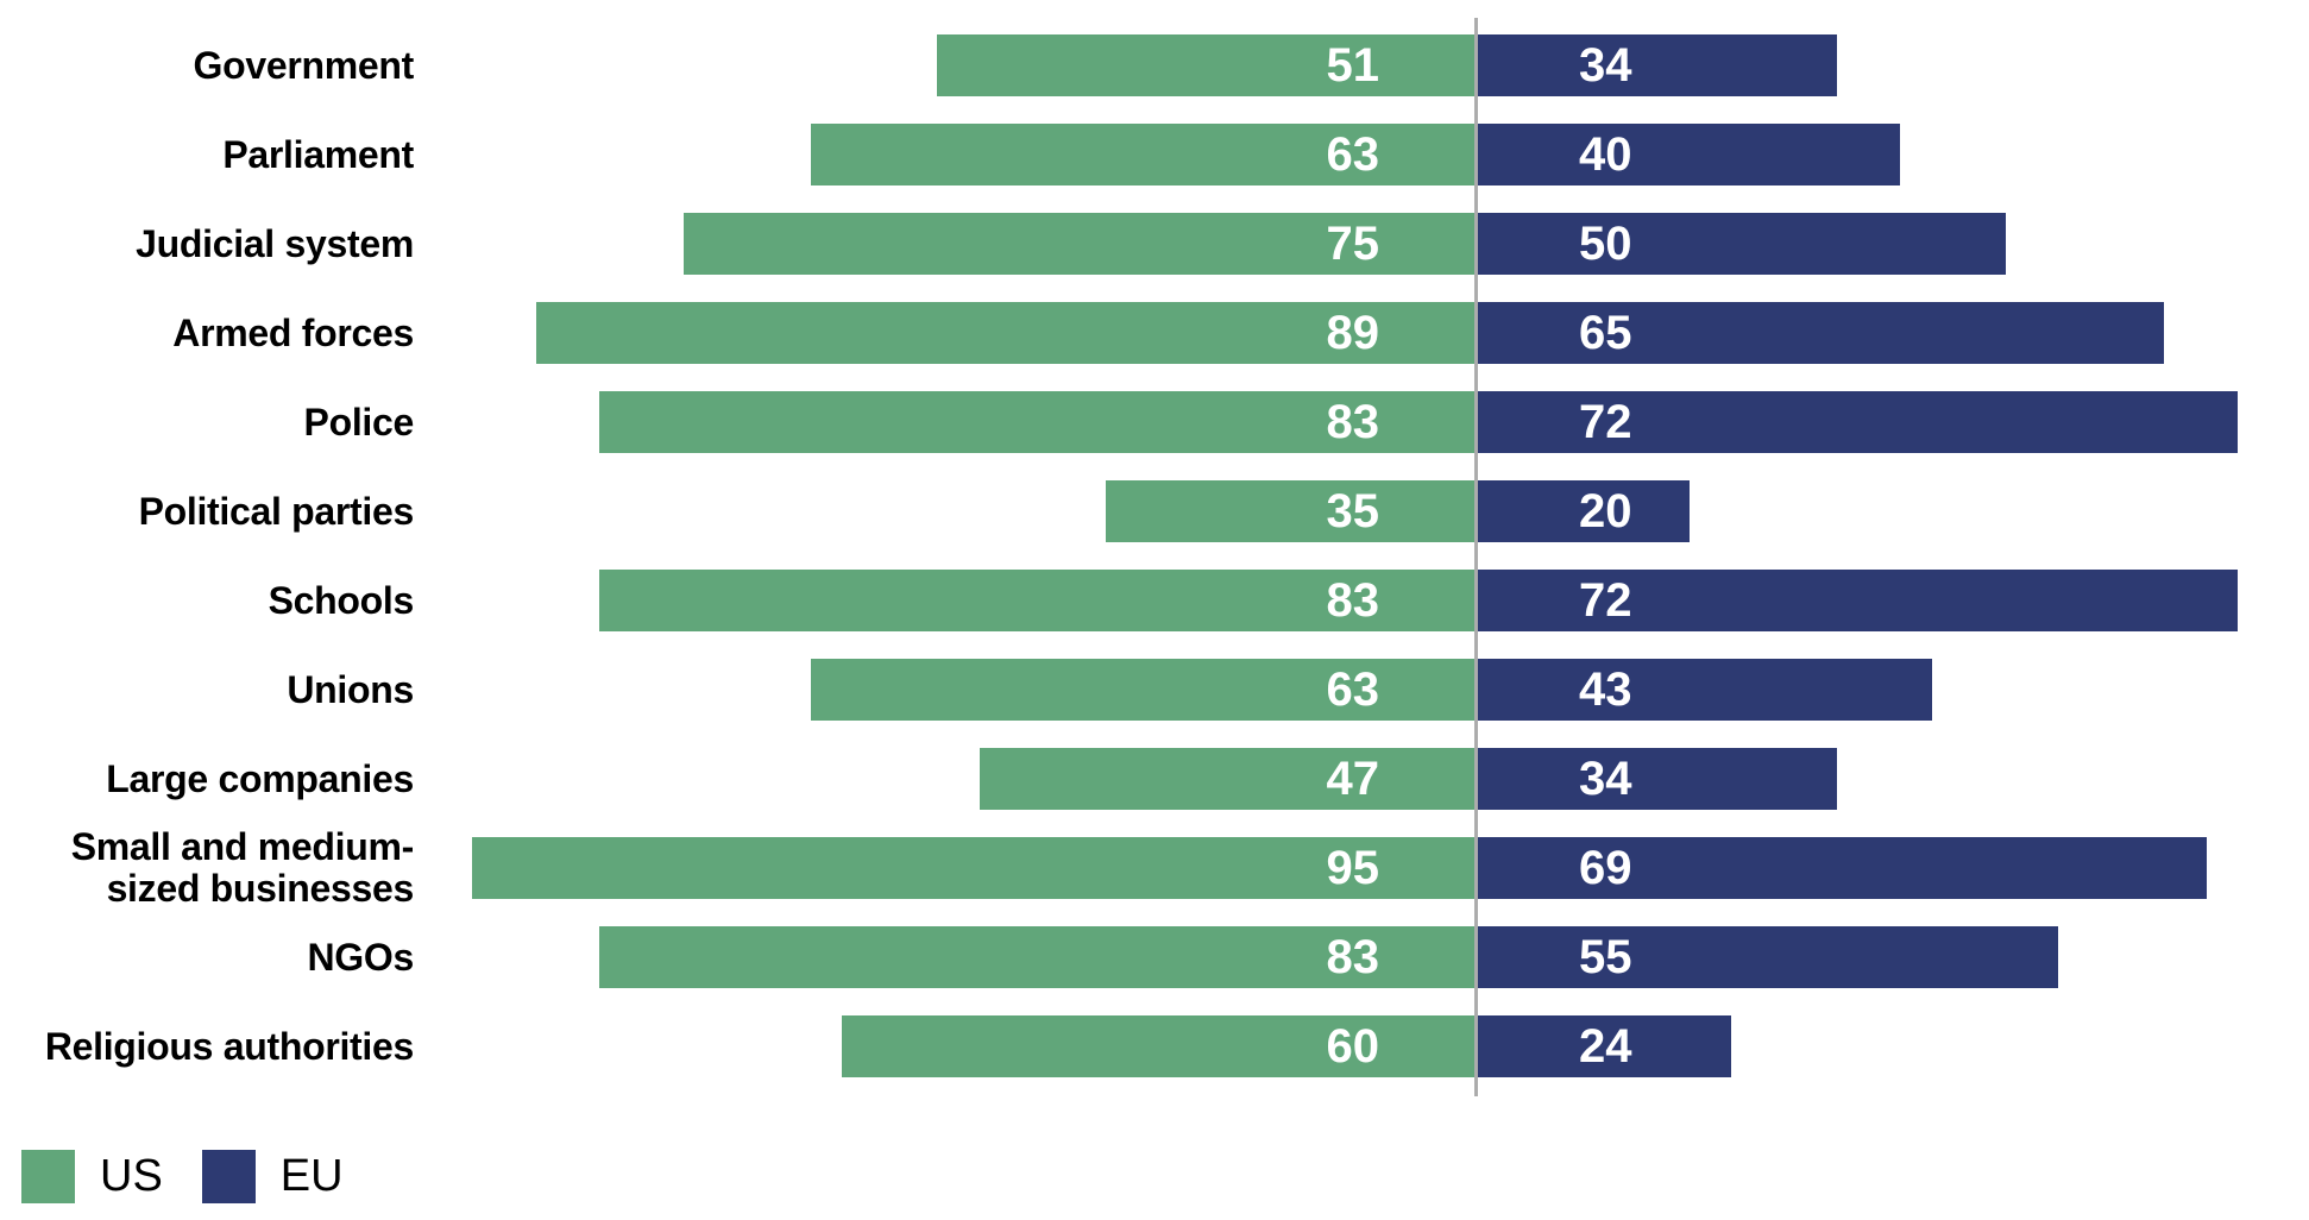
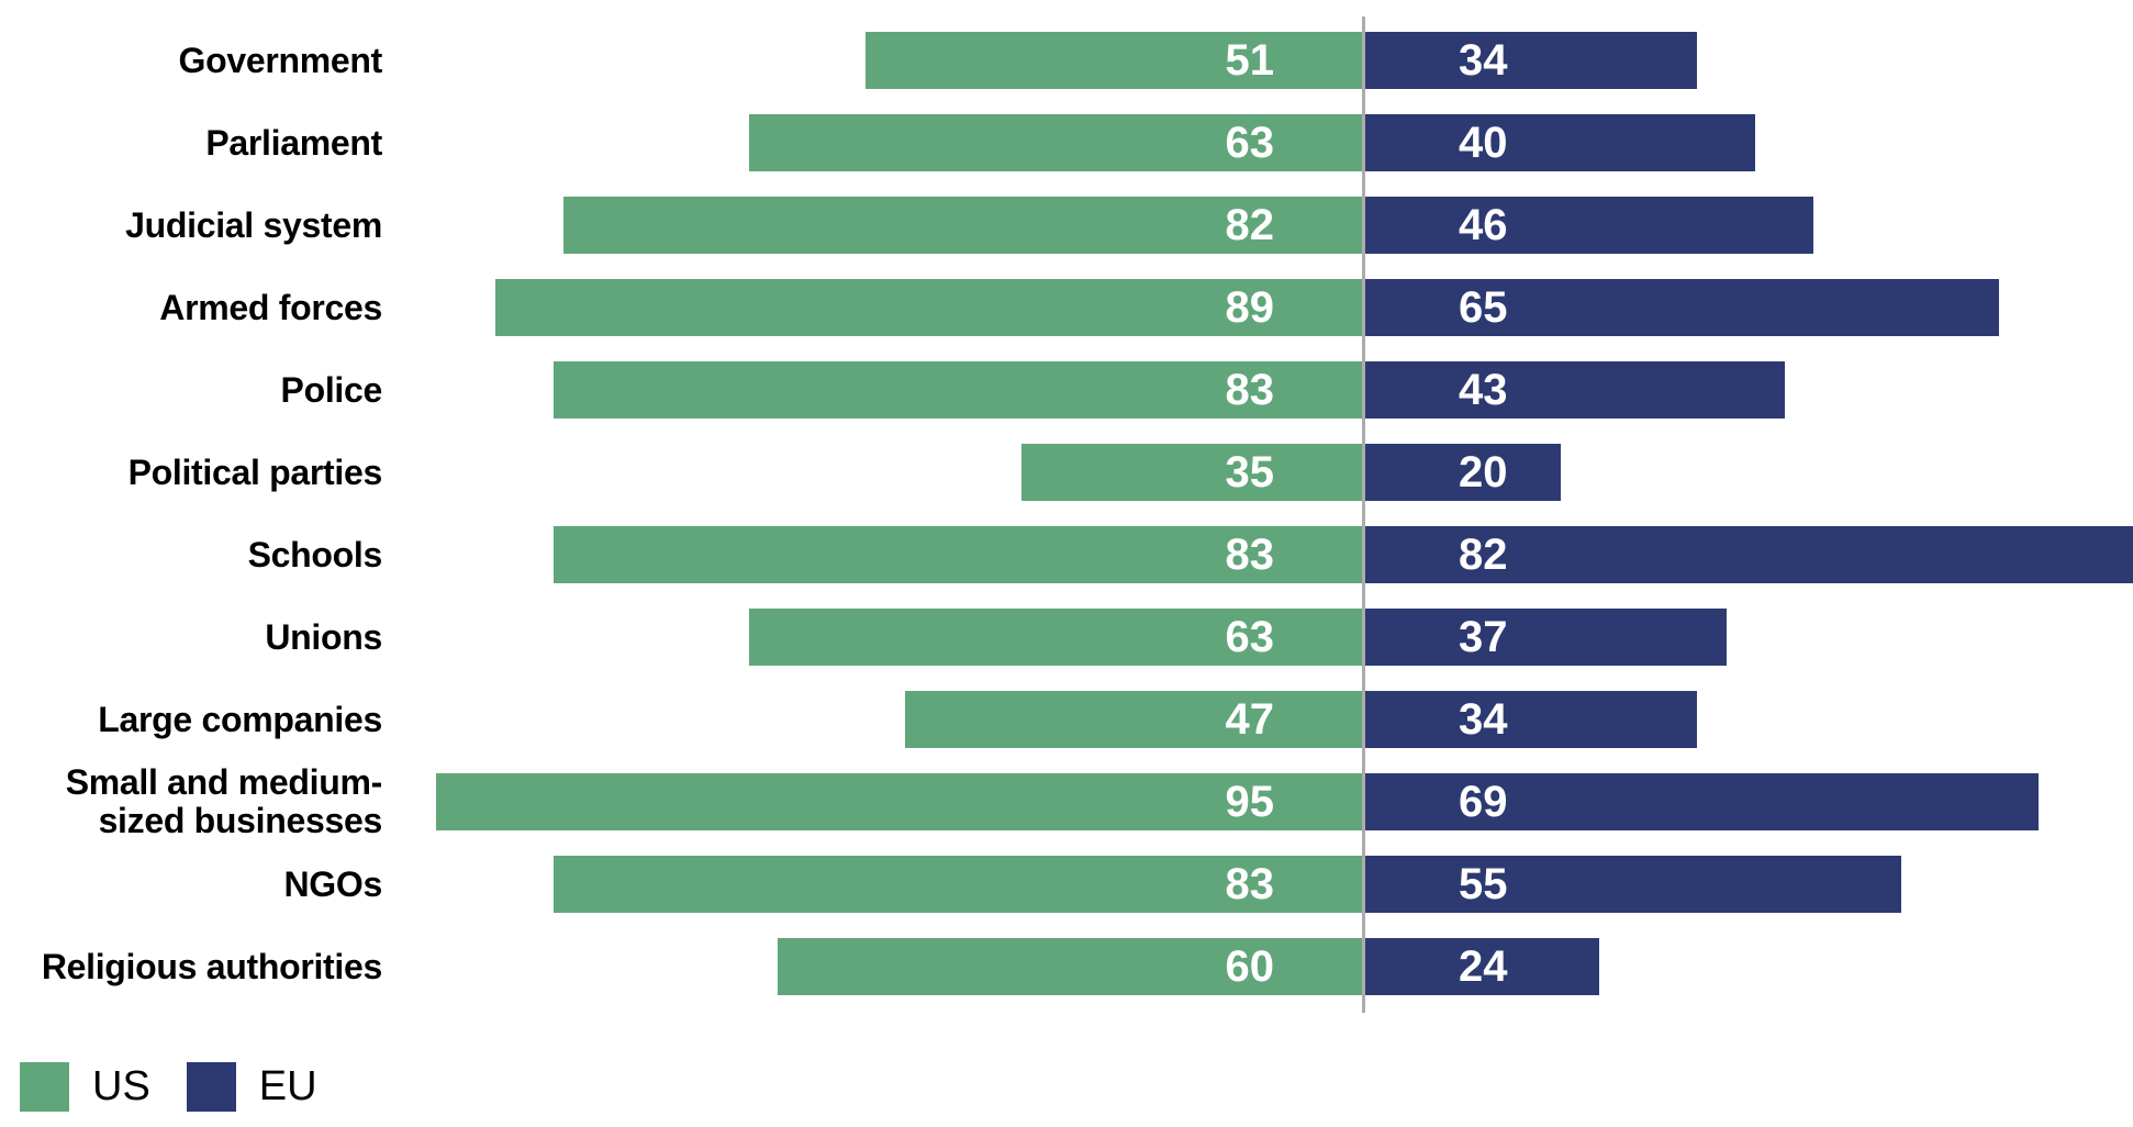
US/Judicial system: 75 -> 82
EU/Judicial system: 50 -> 46
EU/Police: 72 -> 43
EU/Schools: 72 -> 82
EU/Unions: 43 -> 37
